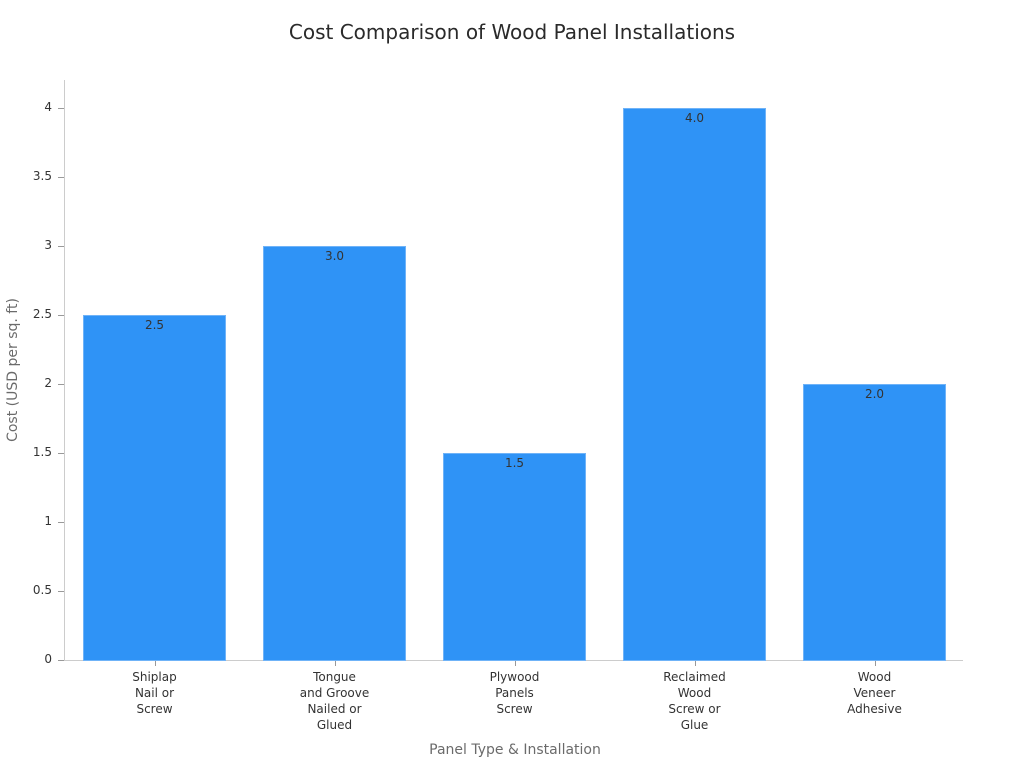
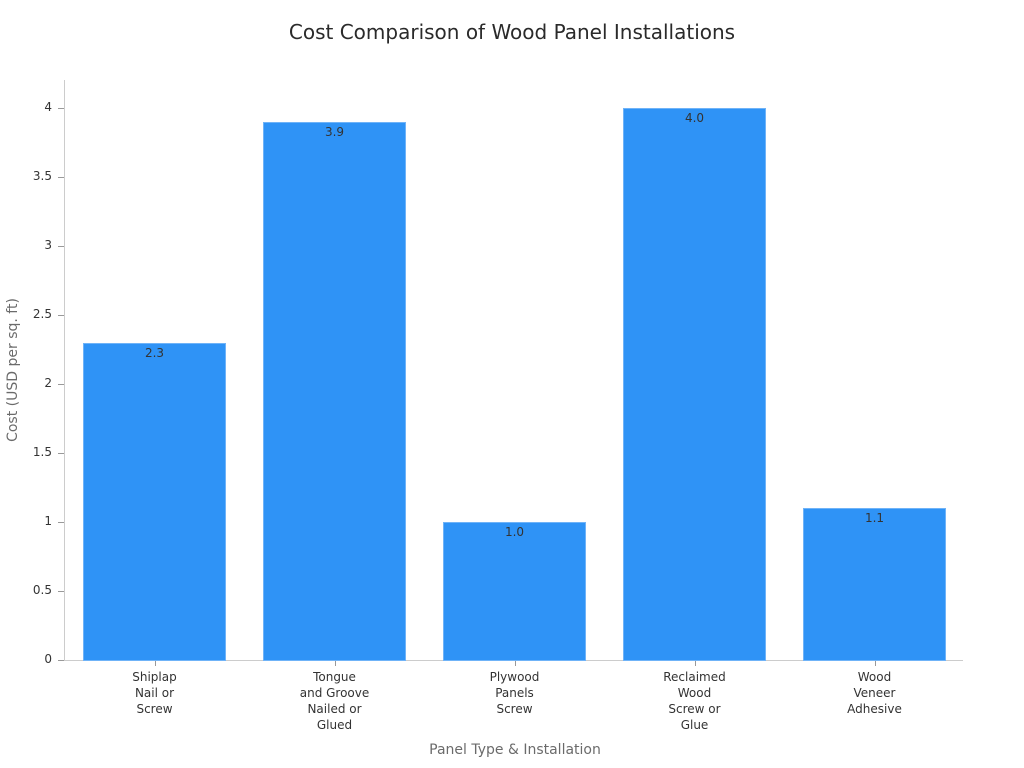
Shiplap Nail or Screw: 2.5 -> 2.3
Tongue and Groove Nailed or Glued: 3.0 -> 3.9
Plywood Panels Screw: 1.5 -> 1.0
Wood Veneer Adhesive: 2.0 -> 1.1
